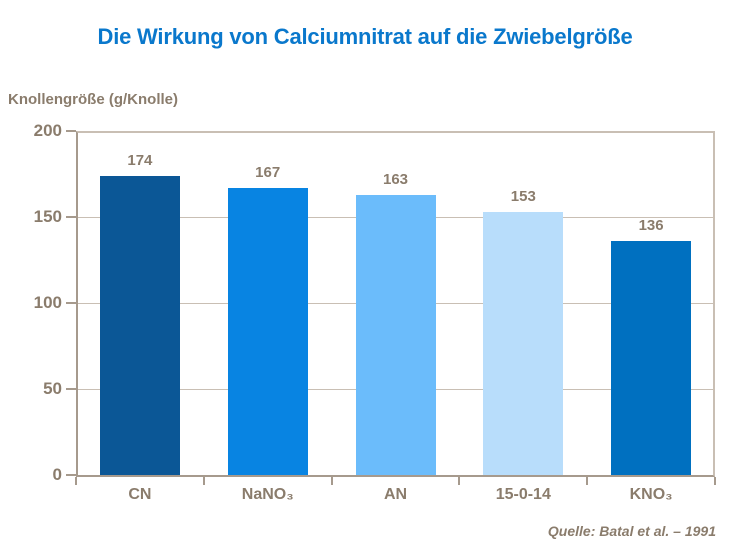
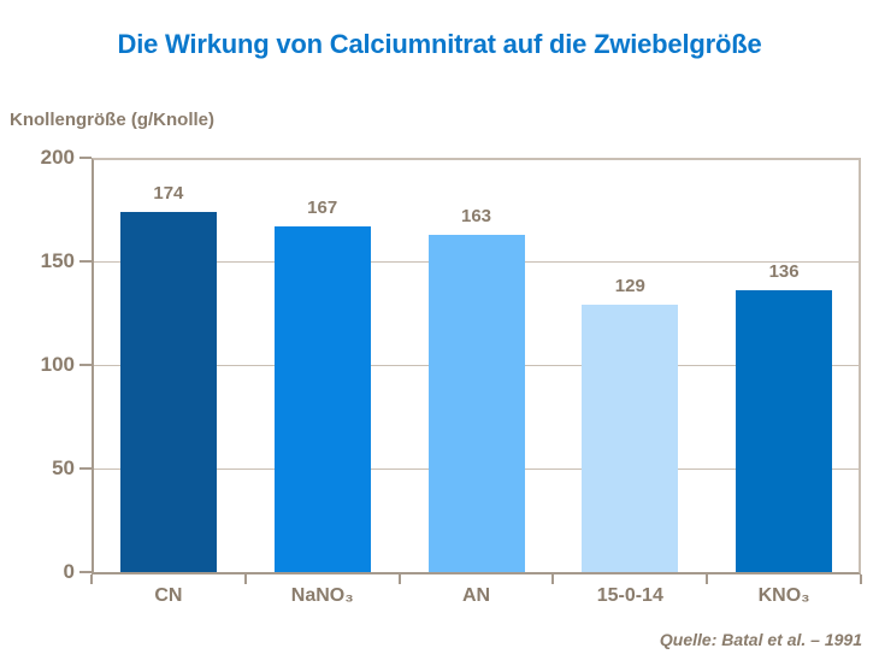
15-0-14: 153 -> 129
